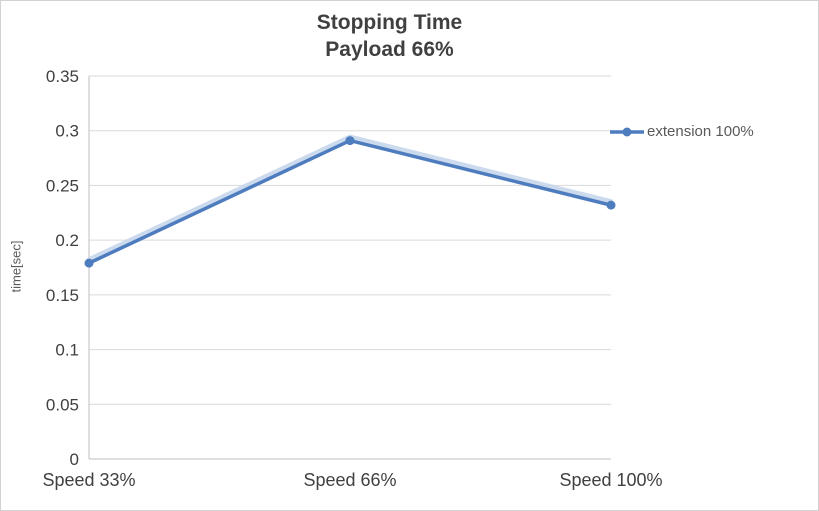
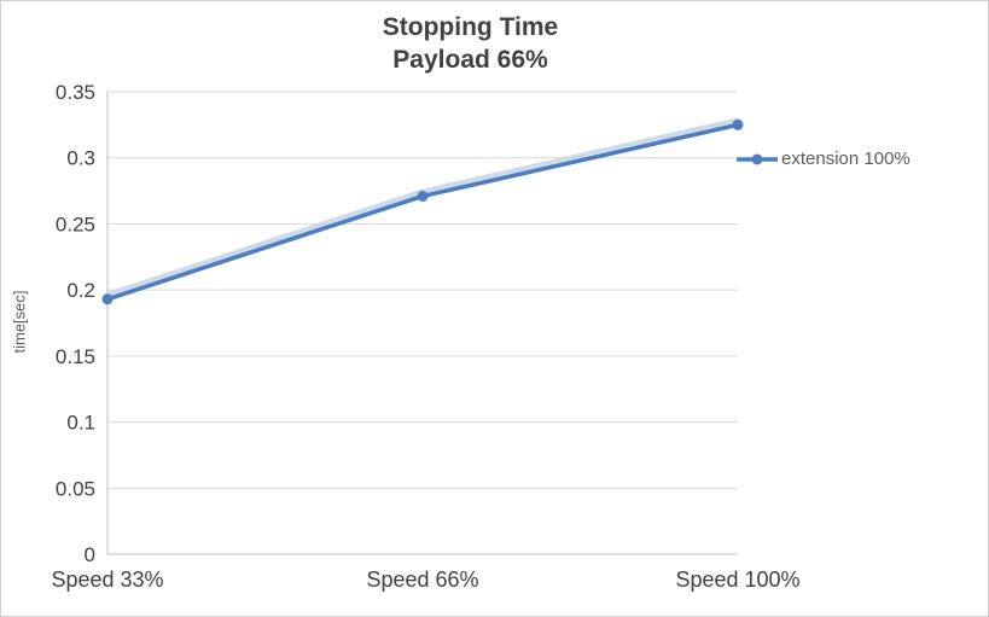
Speed 33%: 0.179 -> 0.193
Speed 66%: 0.291 -> 0.271
Speed 100%: 0.232 -> 0.325
